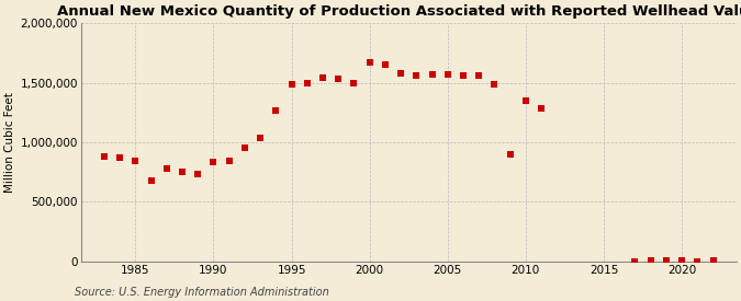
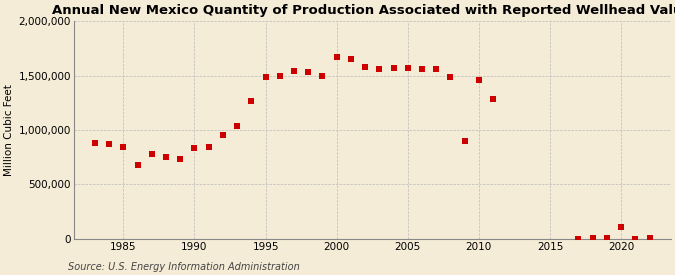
2010: 1,350,000 -> 1,460,000
2020: 0 -> 110,000
